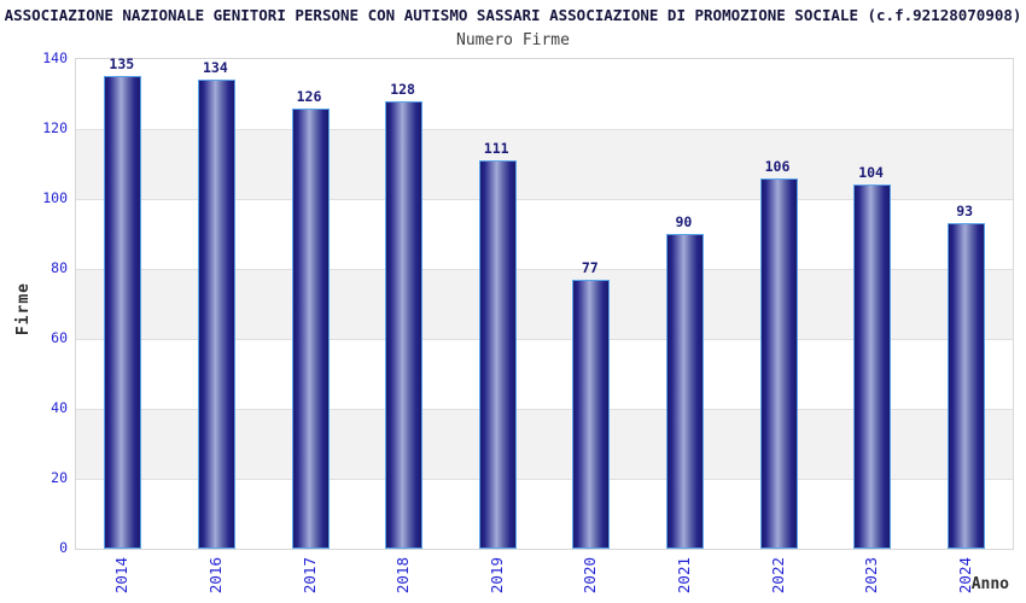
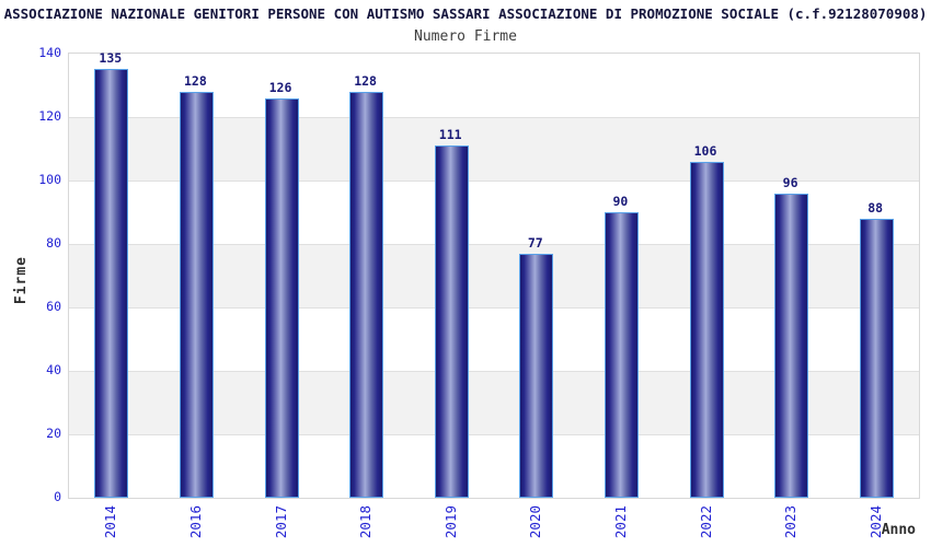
2016: 134 -> 128
2023: 104 -> 96
2024: 93 -> 88
